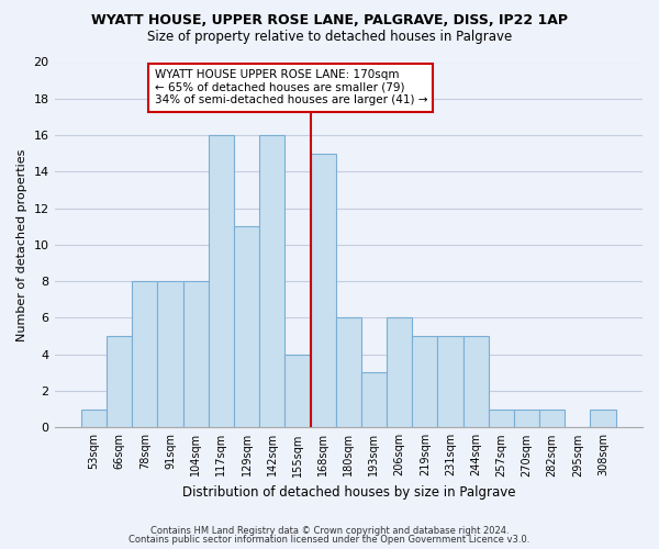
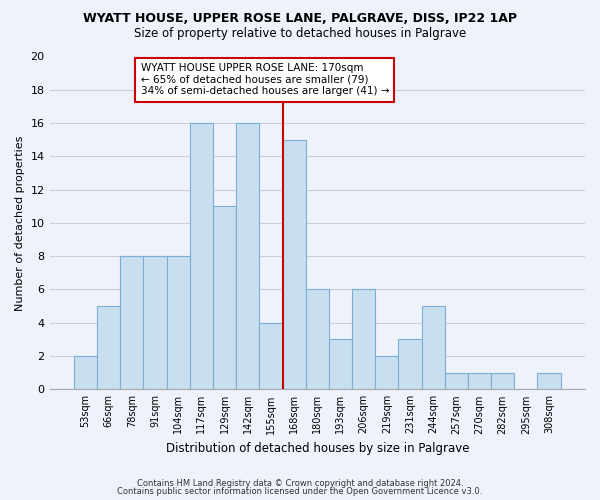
53sqm: 1 -> 2
219sqm: 5 -> 2
231sqm: 5 -> 3
